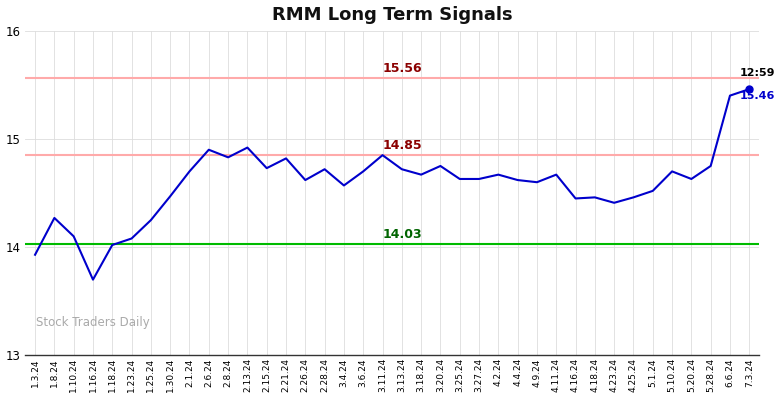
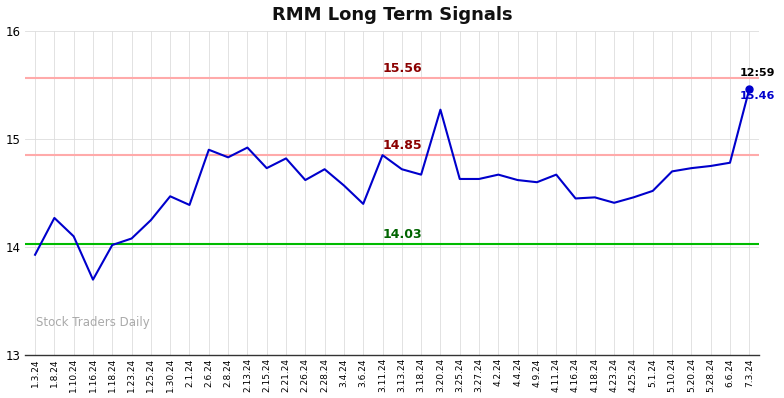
2.1.24: 14.70 -> 14.39
3.6.24: 14.70 -> 14.40
3.20.24: 14.75 -> 15.27
5.20.24: 14.63 -> 14.73
6.6.24: 15.40 -> 14.78
